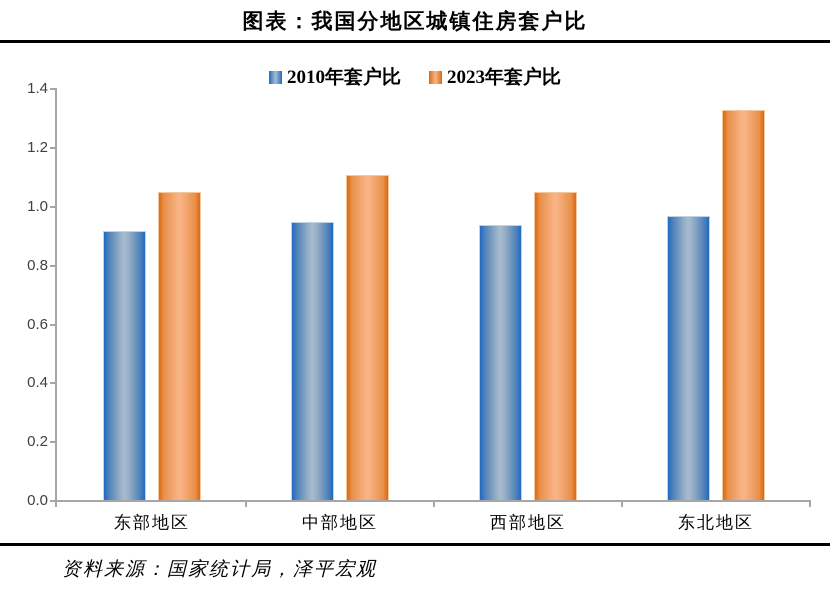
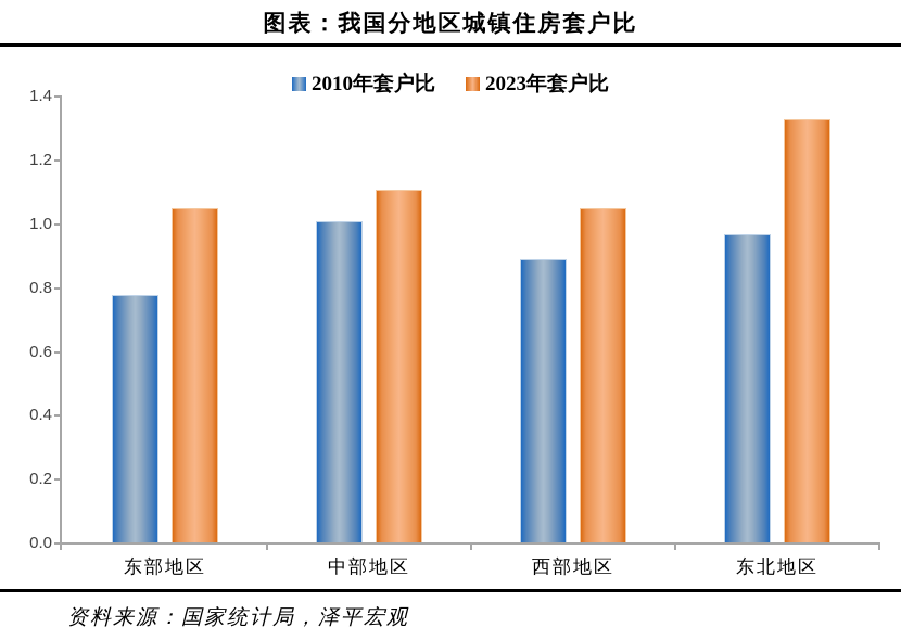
2010年套户比/东部地区: 0.92 -> 0.78
2010年套户比/中部地区: 0.95 -> 1.01
2010年套户比/西部地区: 0.94 -> 0.89
